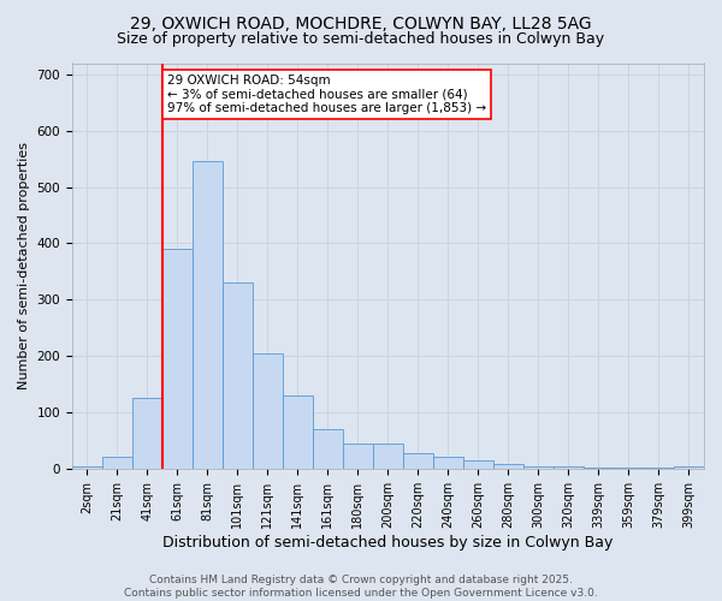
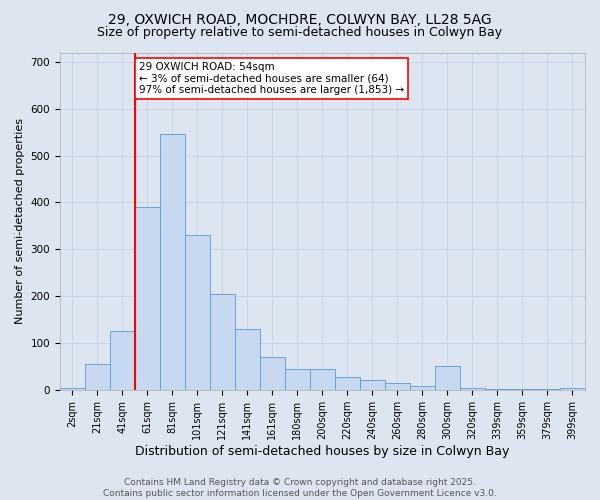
21sqm: 20 -> 55
300sqm: 5 -> 50
